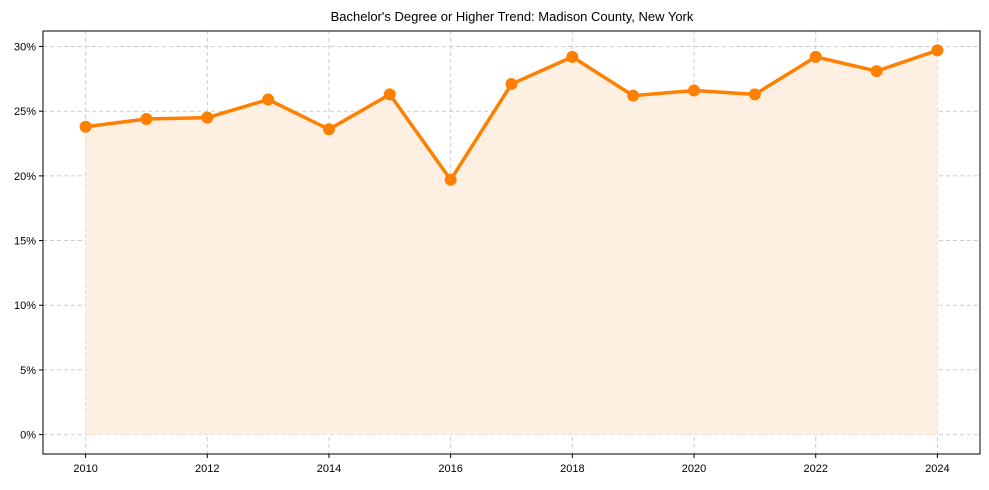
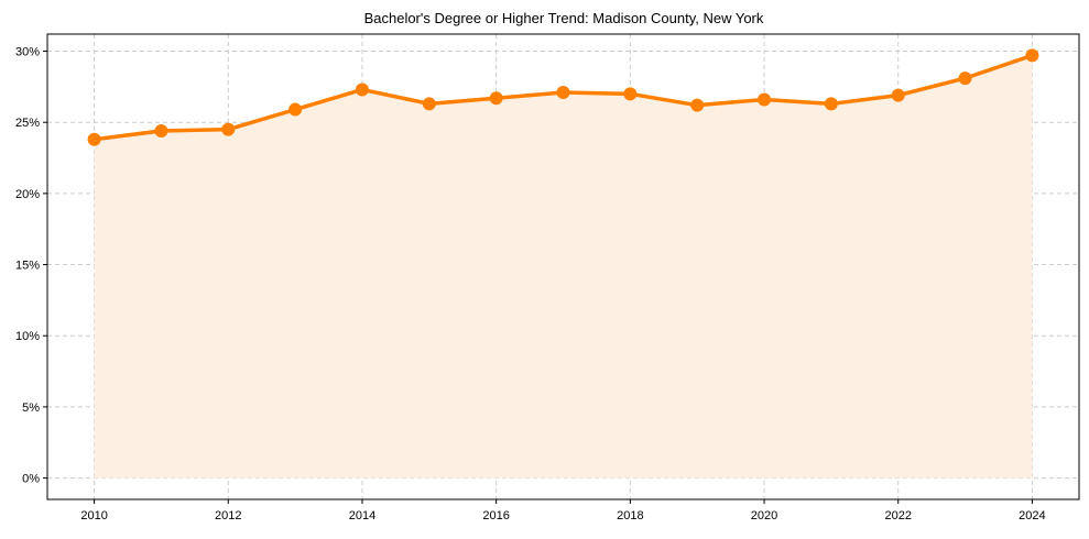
2014: 23.6% -> 27.3%
2016: 19.7% -> 26.7%
2018: 29.2% -> 27.0%
2022: 29.2% -> 26.9%
